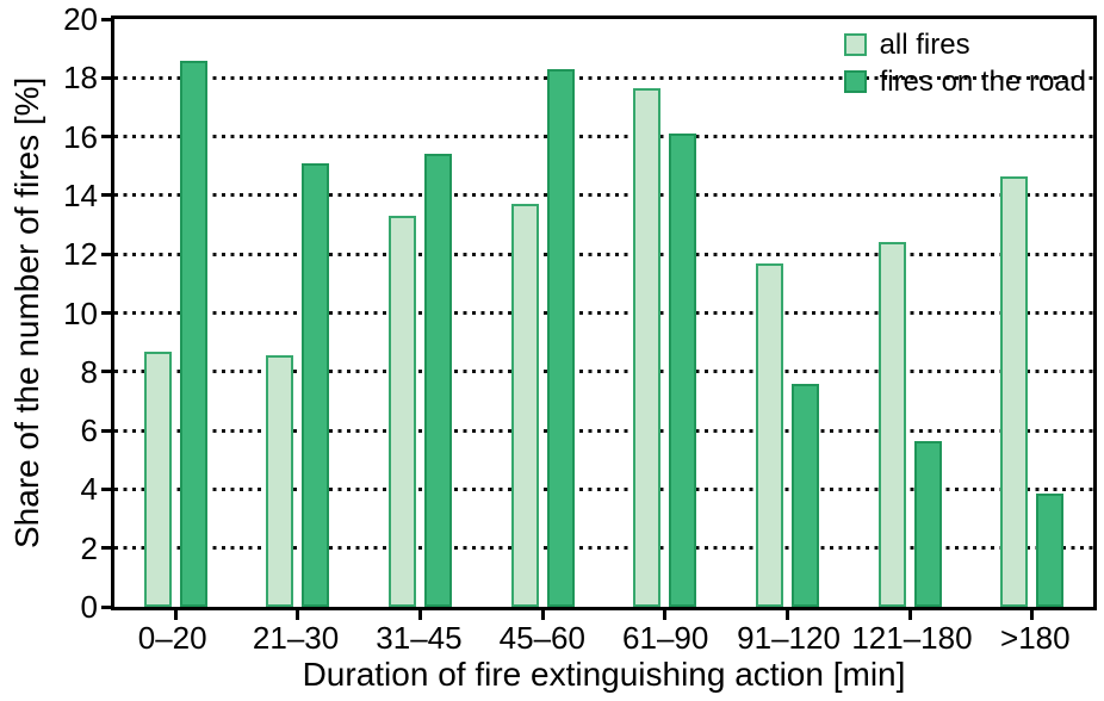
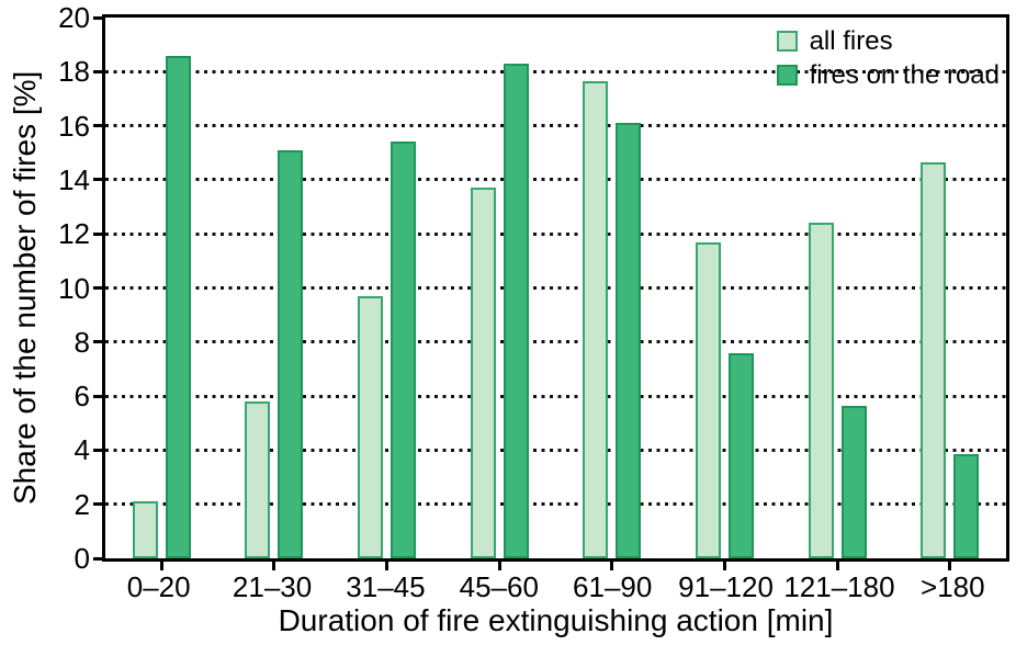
all fires/0–20: 8.7 -> 2.1
all fires/21–30: 8.6 -> 5.8
all fires/31–45: 13.3 -> 9.7
